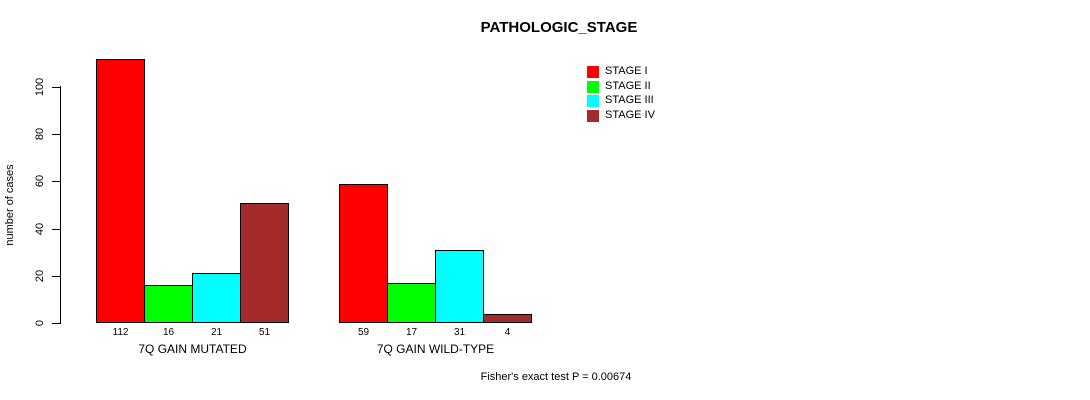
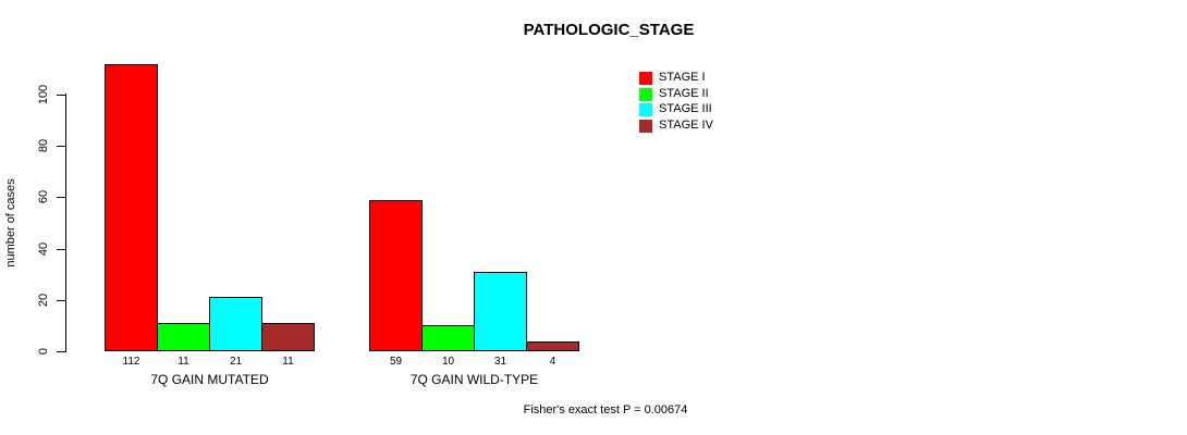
STAGE II/7Q GAIN MUTATED: 16 -> 11
STAGE IV/7Q GAIN MUTATED: 51 -> 11
STAGE II/7Q GAIN WILD-TYPE: 17 -> 10
